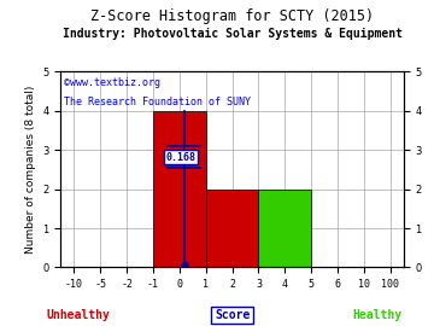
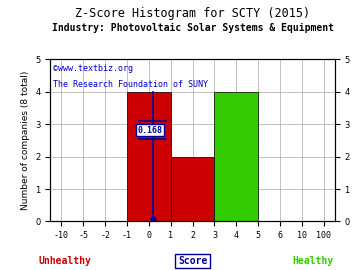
4: 2 -> 4
